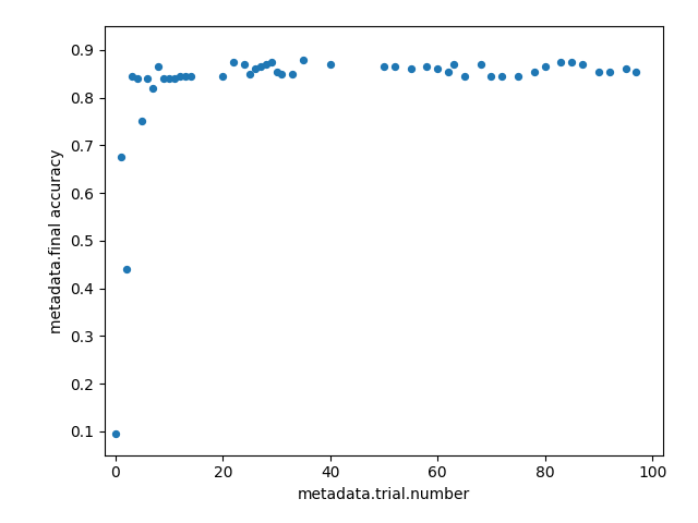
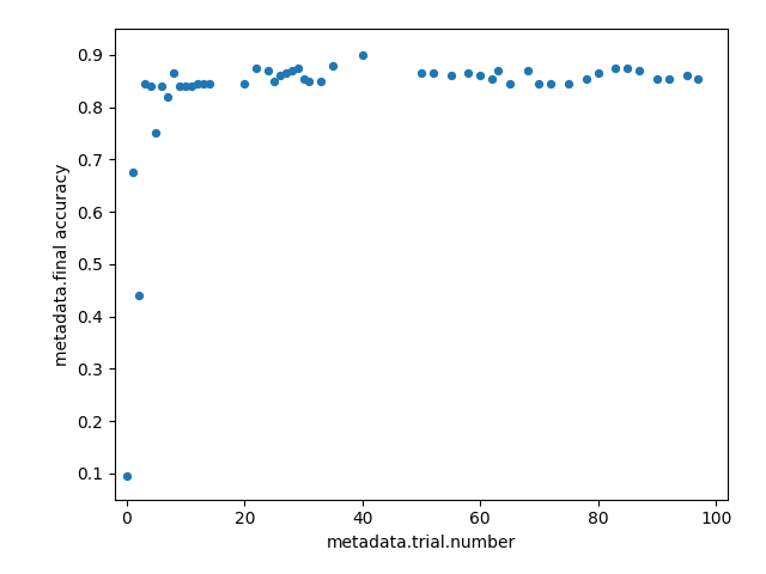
40: 0.870 -> 0.900
